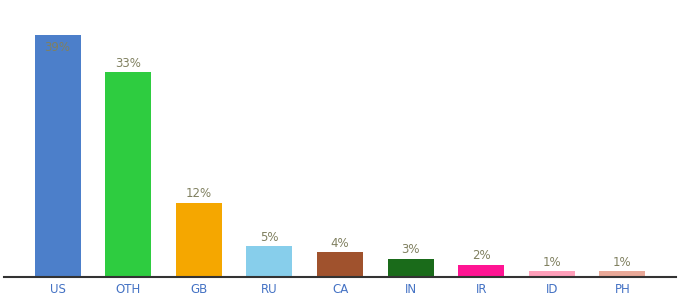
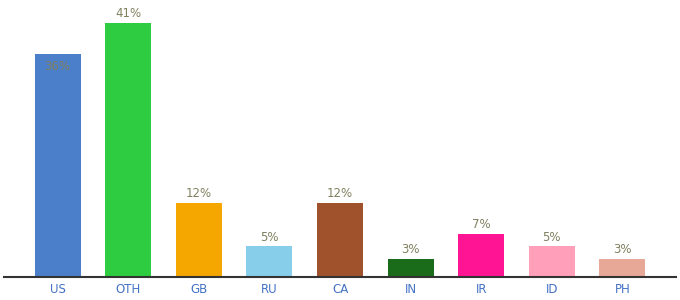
US: 39% -> 36%
OTH: 33% -> 41%
CA: 4% -> 12%
IR: 2% -> 7%
ID: 1% -> 5%
PH: 1% -> 3%
